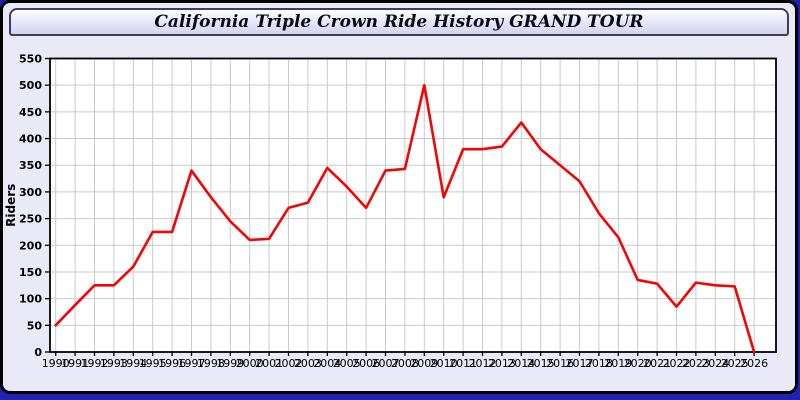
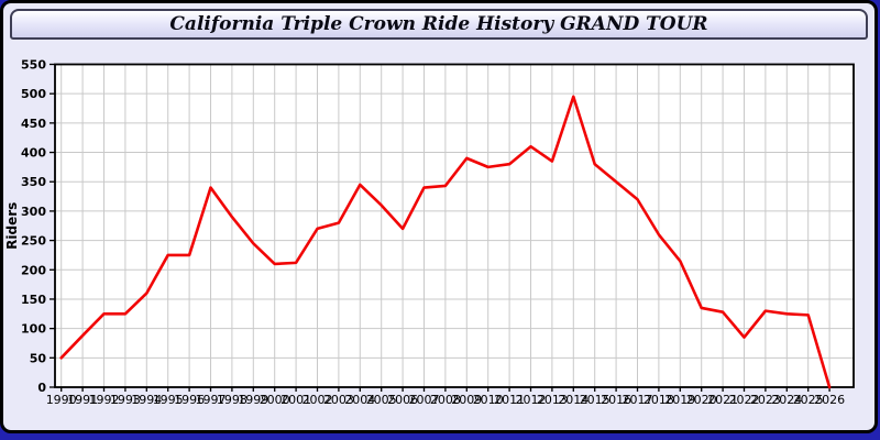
2009: 500 -> 390
2010: 290 -> 380
2012: 380 -> 410
2014: 430 -> 500
